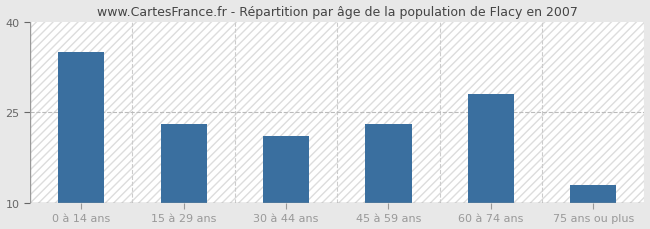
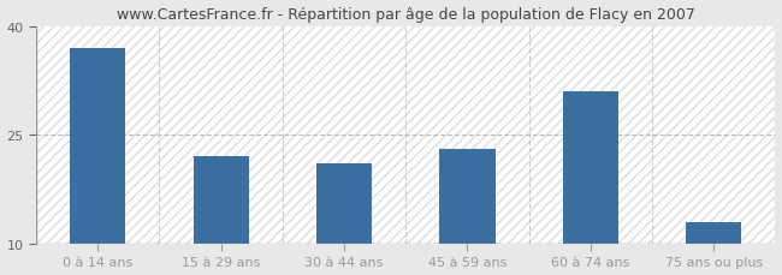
0 à 14 ans: 35 -> 37
15 à 29 ans: 23 -> 22
60 à 74 ans: 28 -> 31
